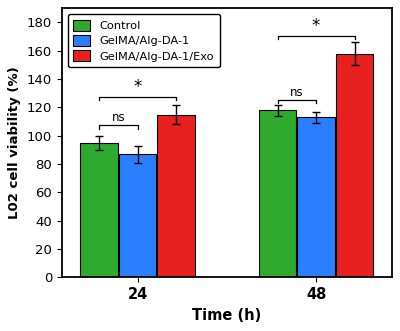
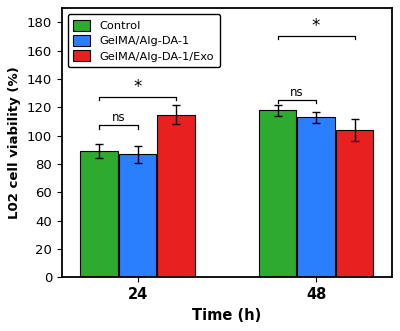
Control/24: 95 -> 89
GelMA/Alg-DA-1/Exo/48: 158 -> 104
